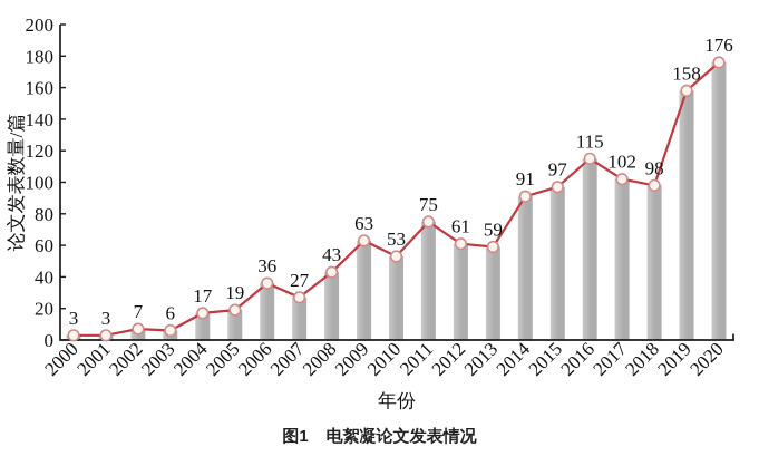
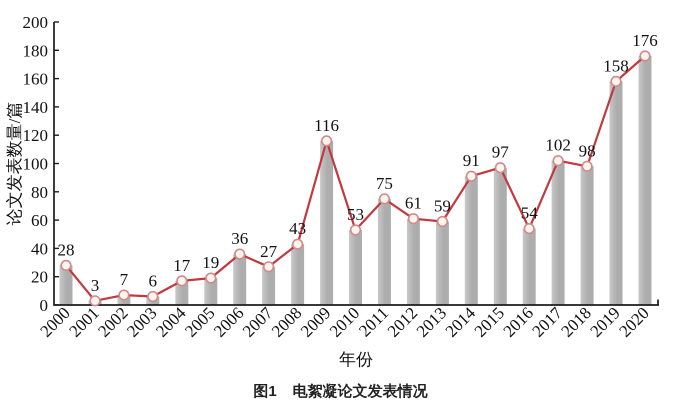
2000: 3 -> 28
2009: 63 -> 116
2016: 115 -> 54
